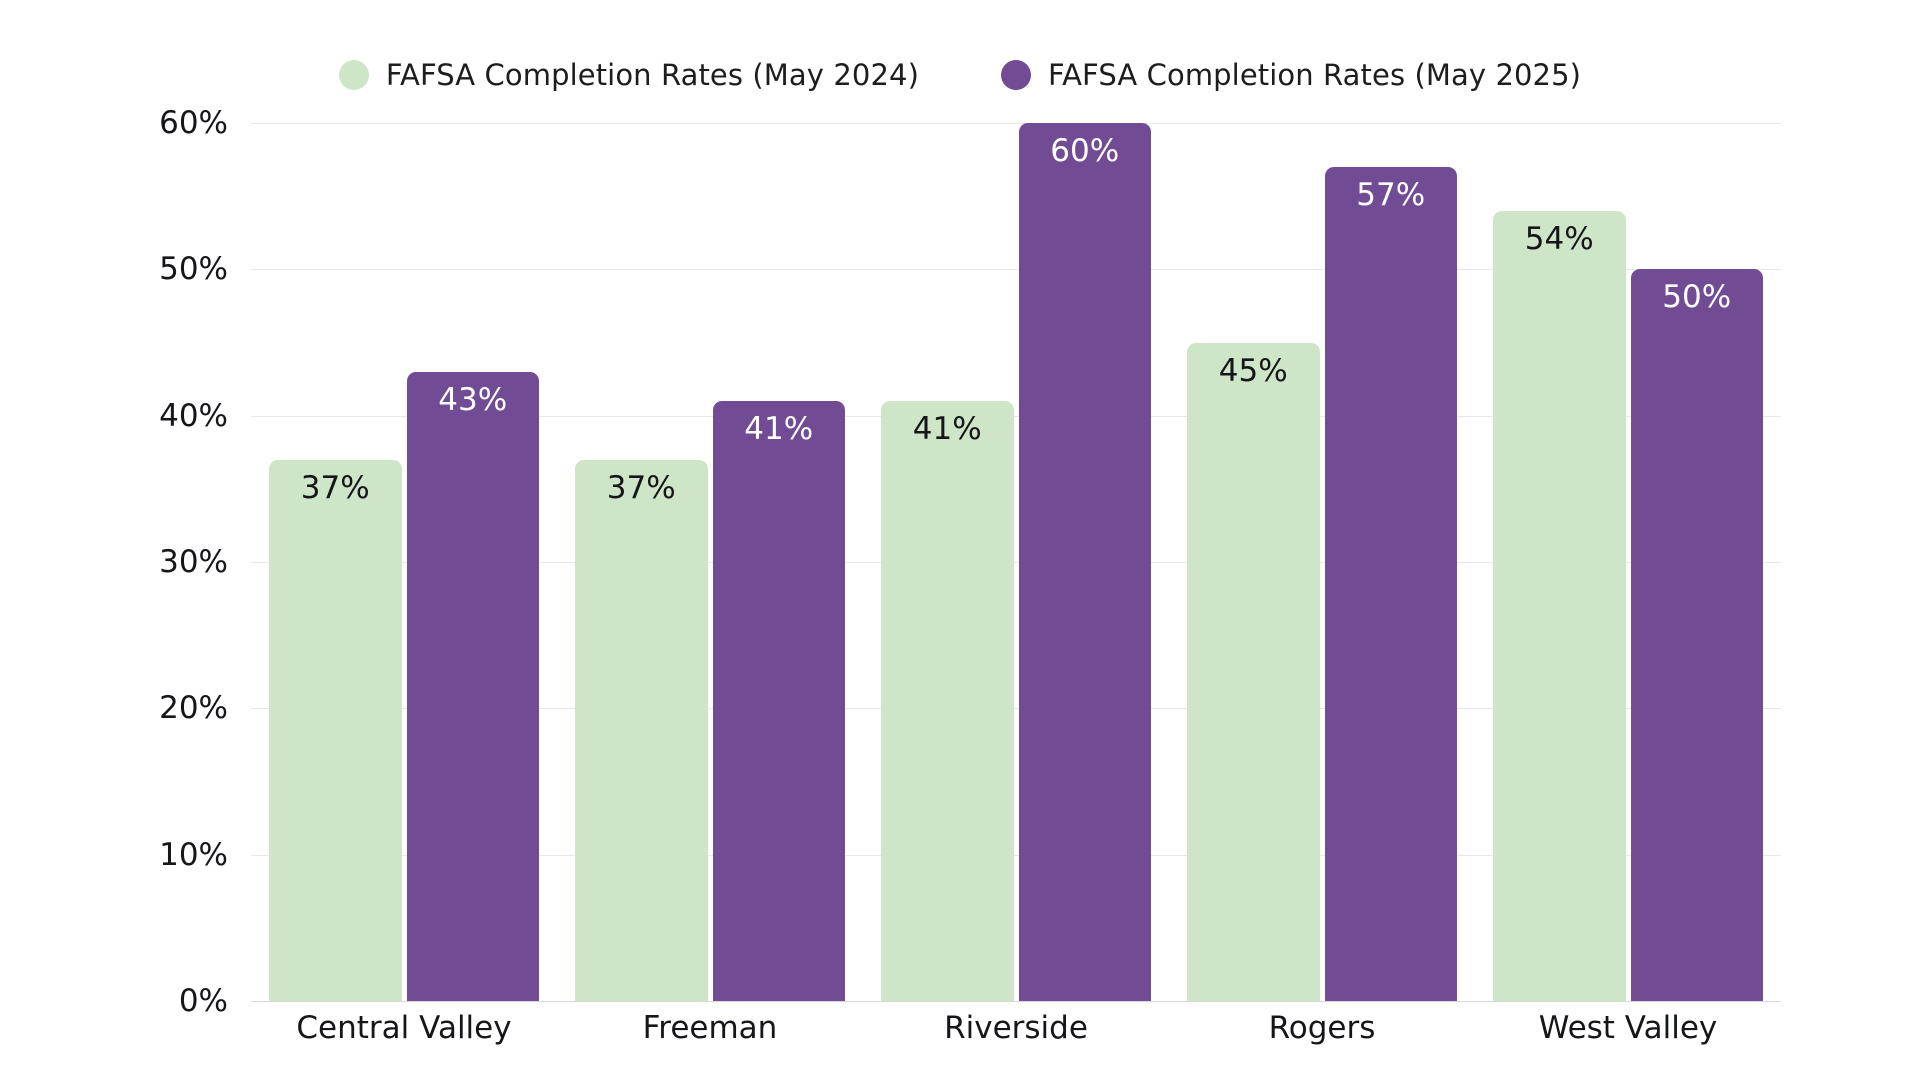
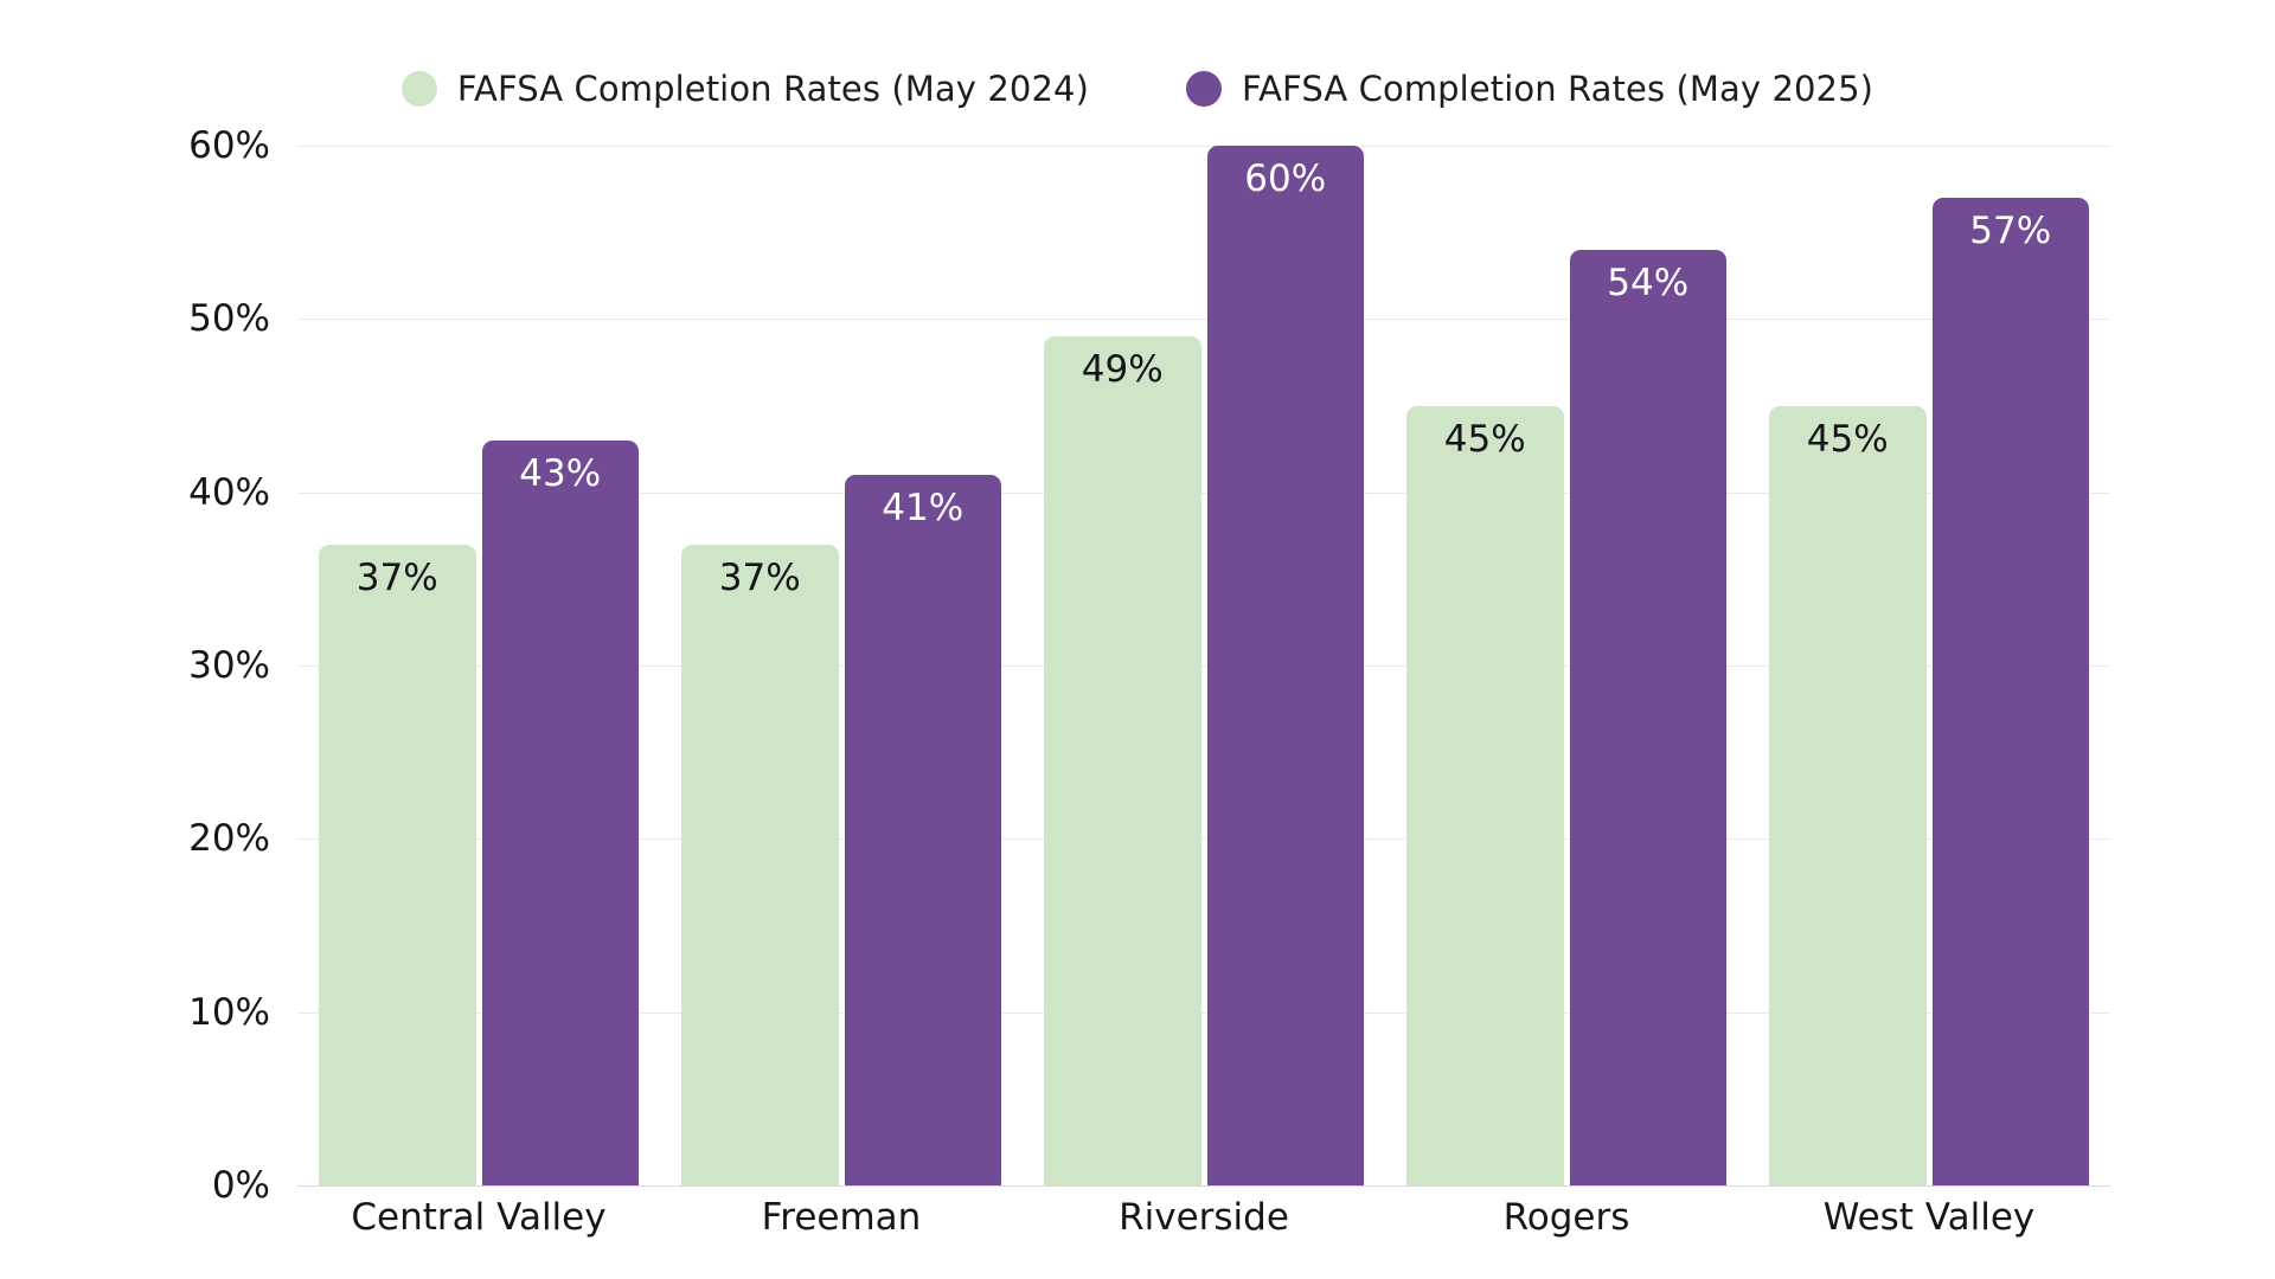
FAFSA Completion Rates (May 2024)/Riverside: 41% -> 49%
FAFSA Completion Rates (May 2025)/Rogers: 57% -> 54%
FAFSA Completion Rates (May 2024)/West Valley: 54% -> 45%
FAFSA Completion Rates (May 2025)/West Valley: 50% -> 57%
